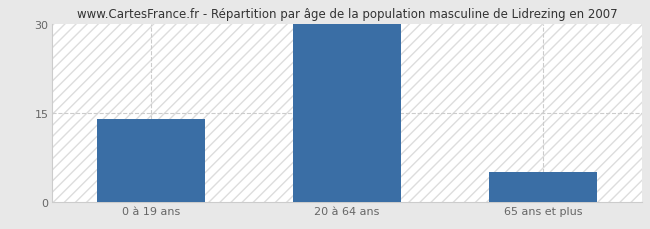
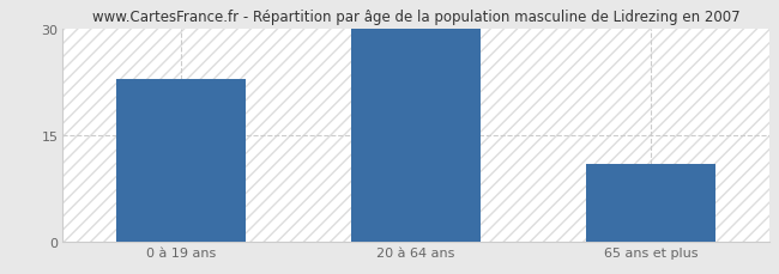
0 à 19 ans: 14 -> 23
65 ans et plus: 5 -> 11
